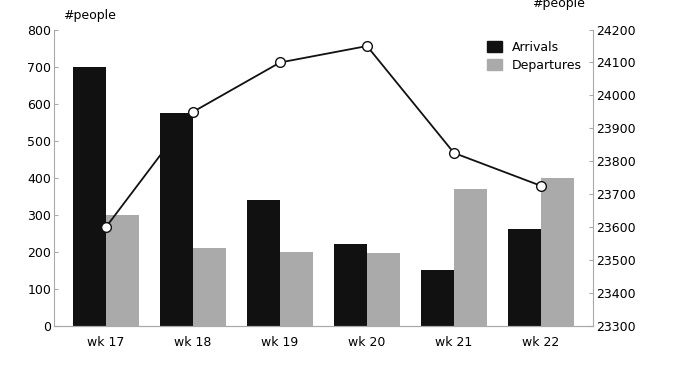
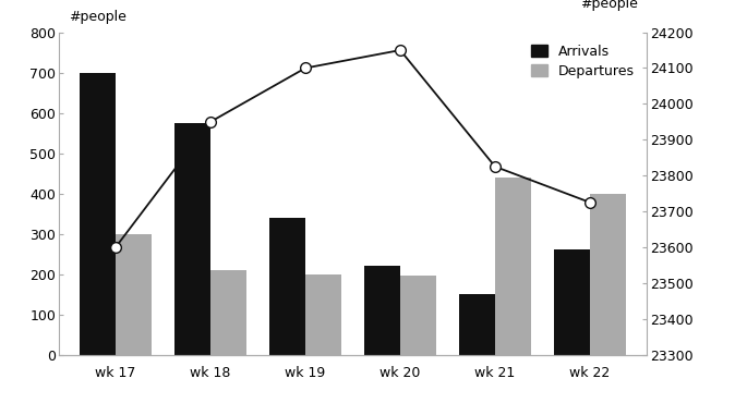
Departures/wk 21: 370 -> 440
